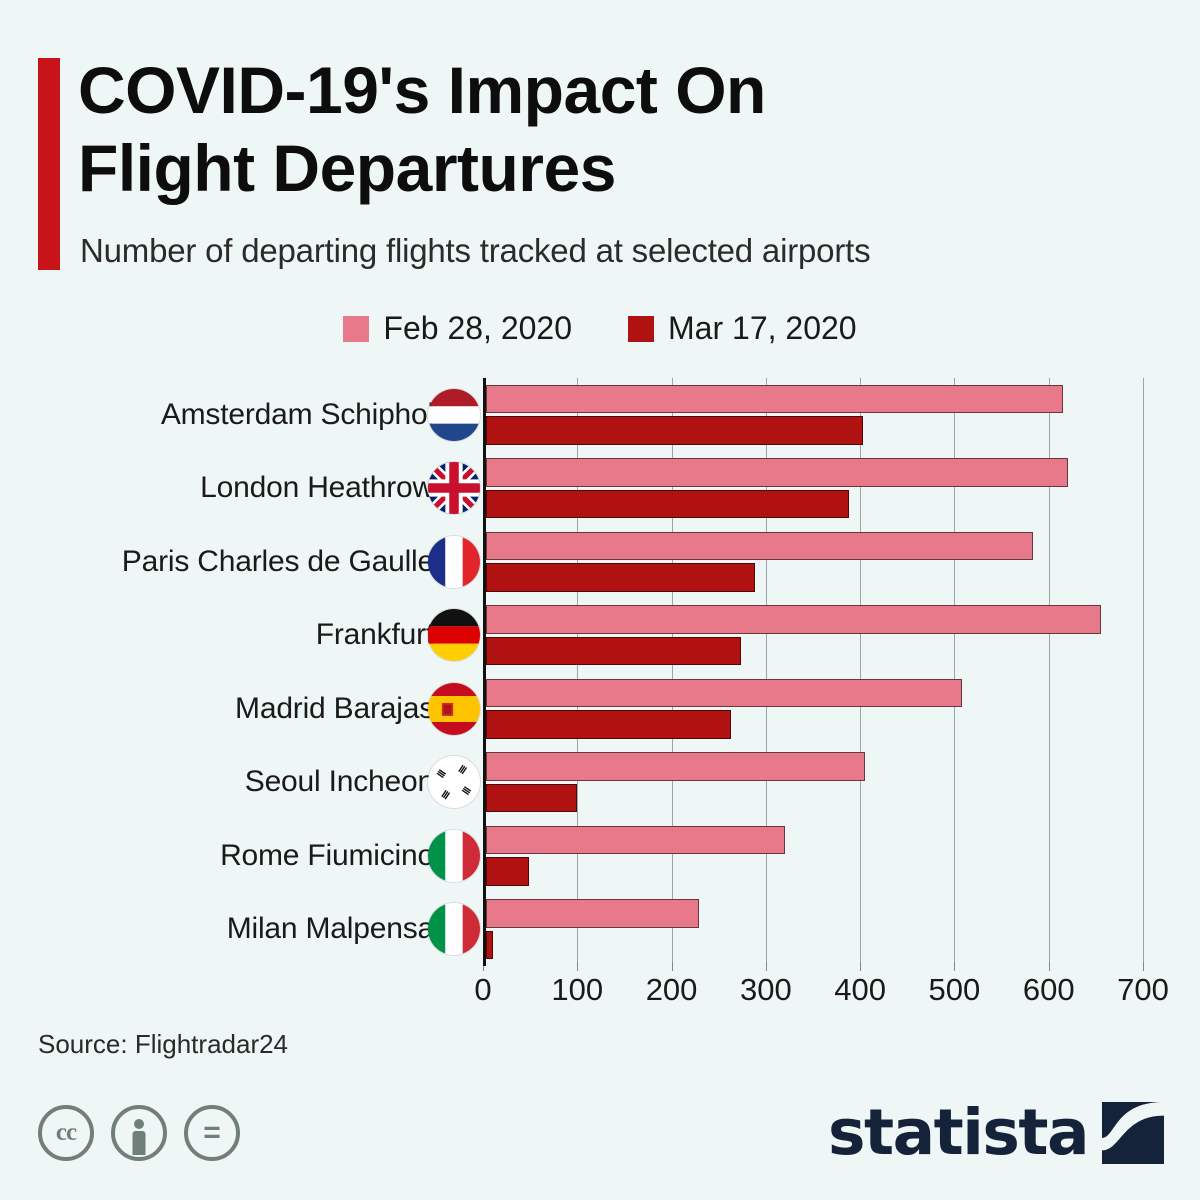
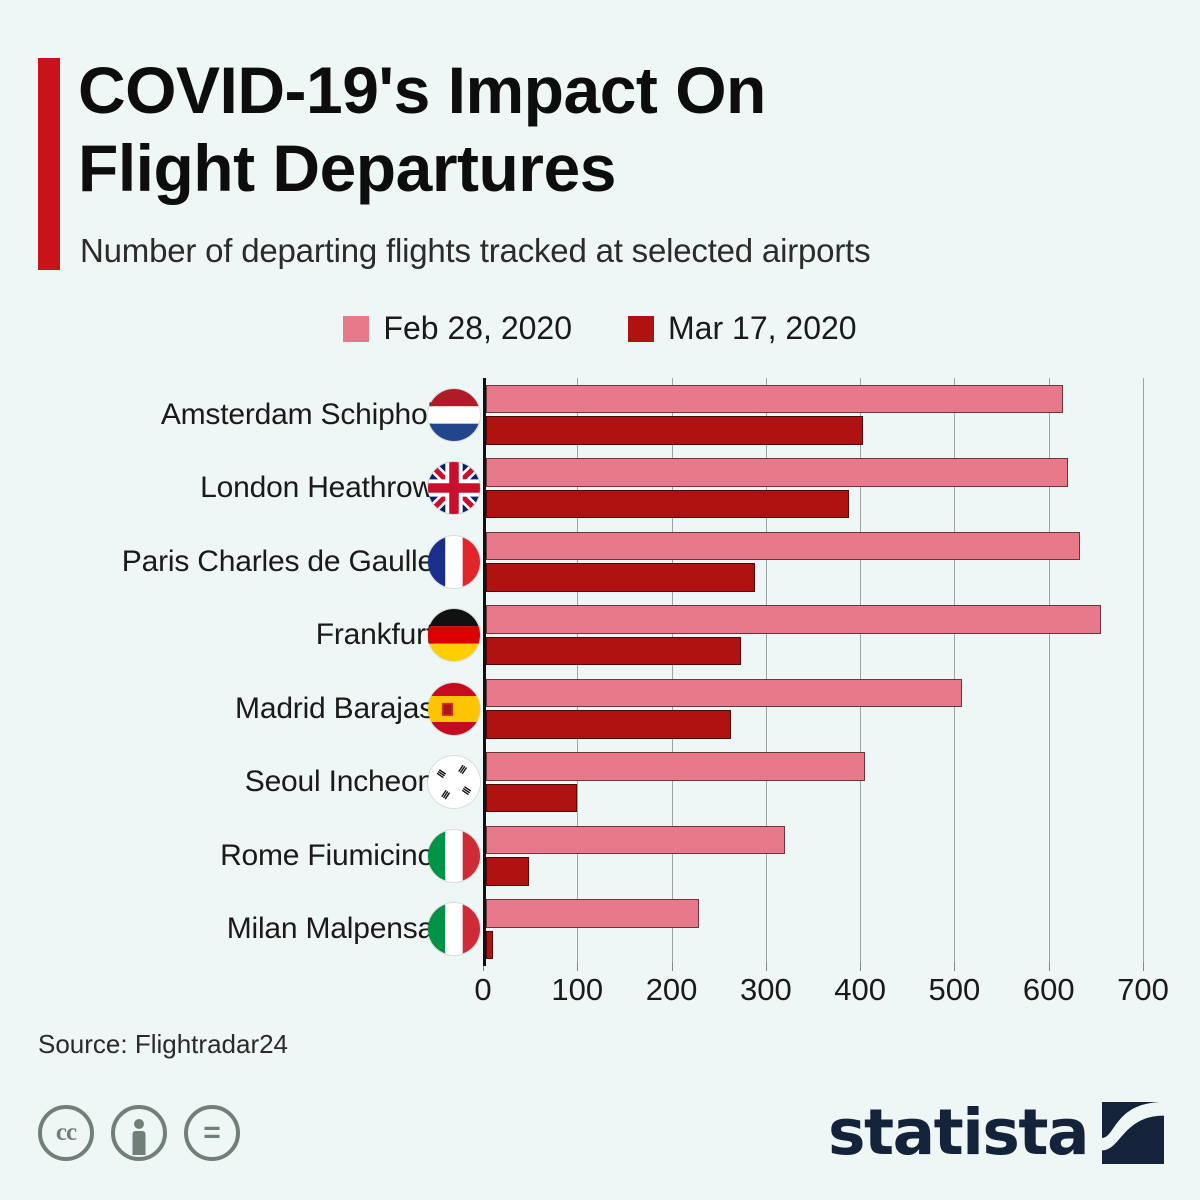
Feb 28, 2020/Paris Charles de Gaulle: 580 -> 630
